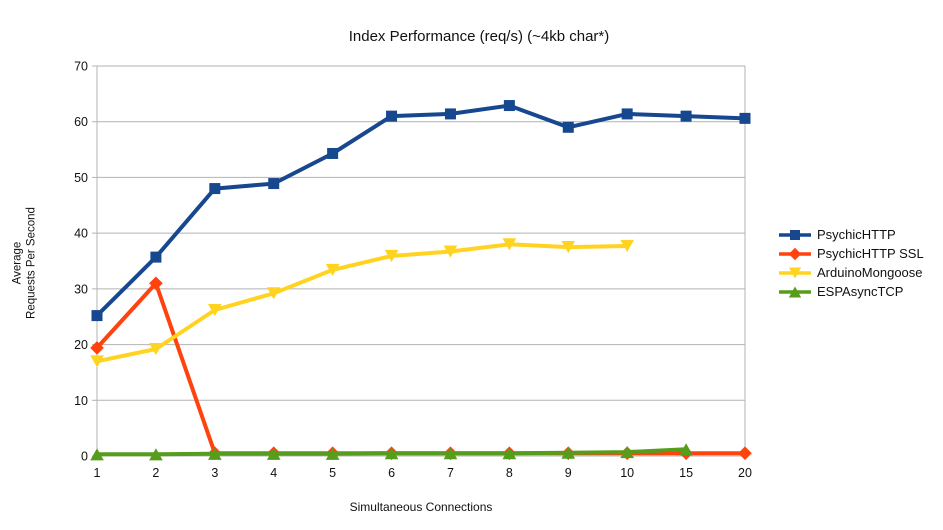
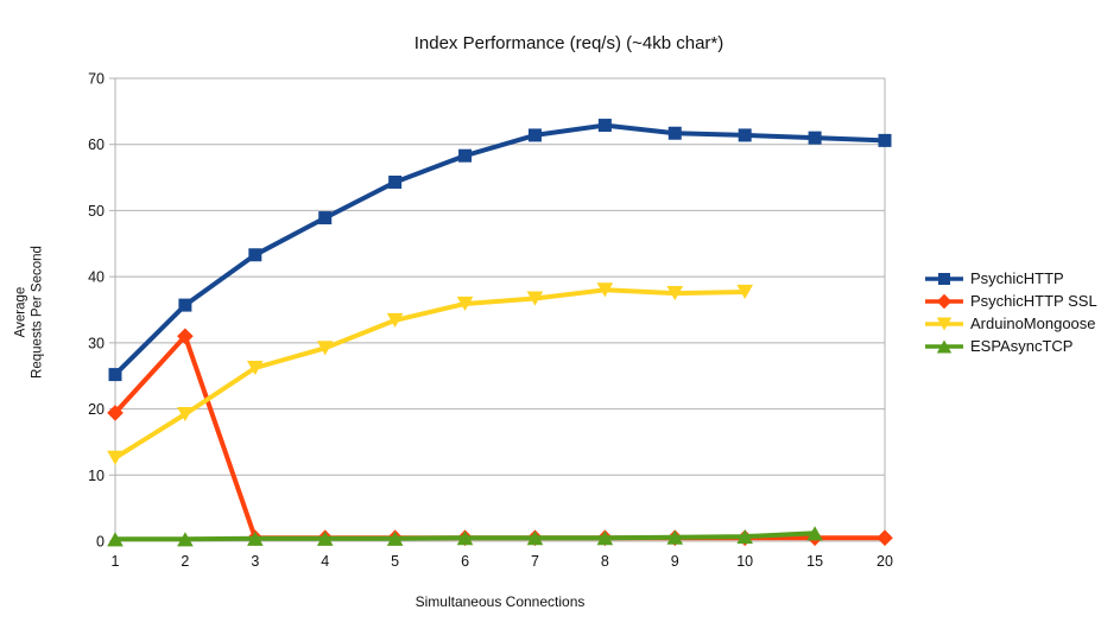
ArduinoMongoose/1: 17 -> 13
PsychicHTTP/3: 48 -> 43
PsychicHTTP/6: 61 -> 58
PsychicHTTP/9: 59 -> 62
